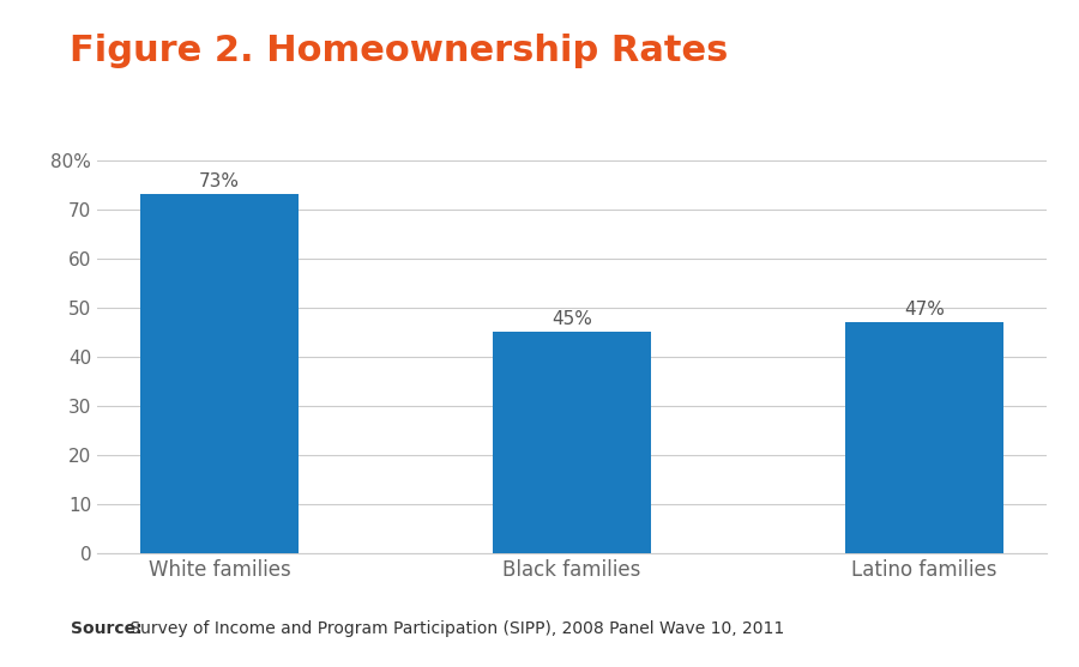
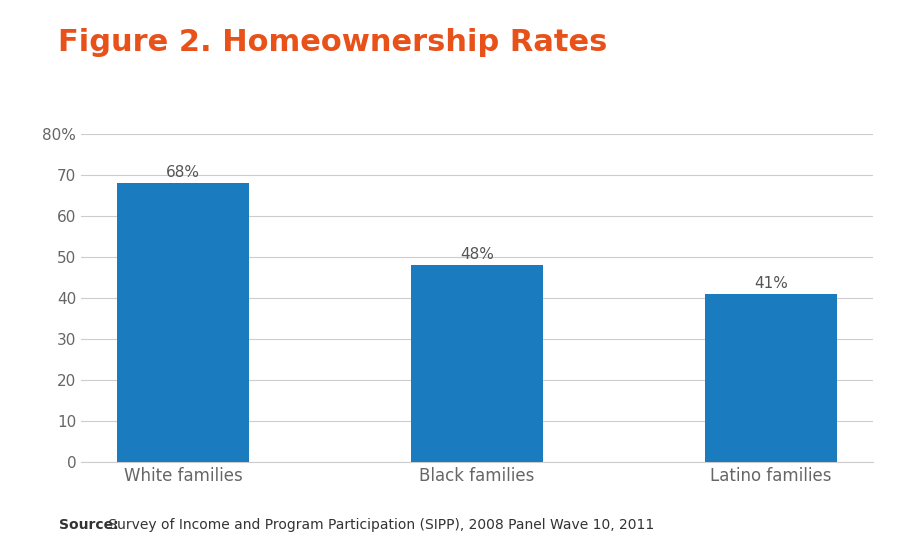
White families: 73% -> 68%
Black families: 45% -> 48%
Latino families: 47% -> 41%
